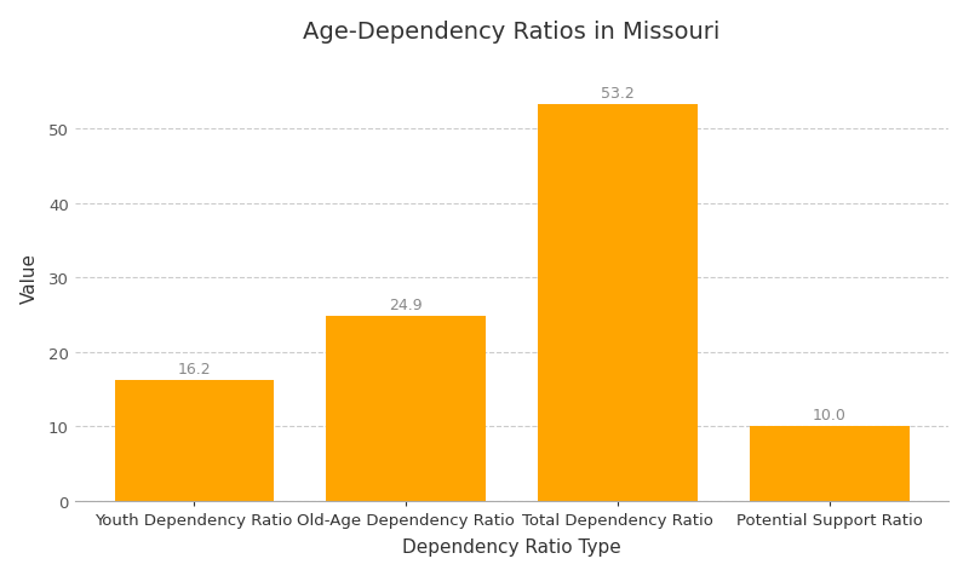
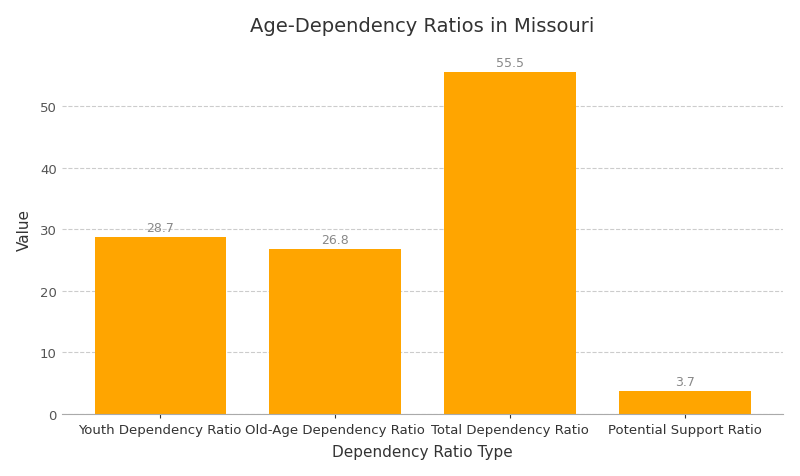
Youth Dependency Ratio: 16.2 -> 28.7
Old-Age Dependency Ratio: 24.9 -> 26.8
Total Dependency Ratio: 53.2 -> 55.5
Potential Support Ratio: 10.0 -> 3.7
